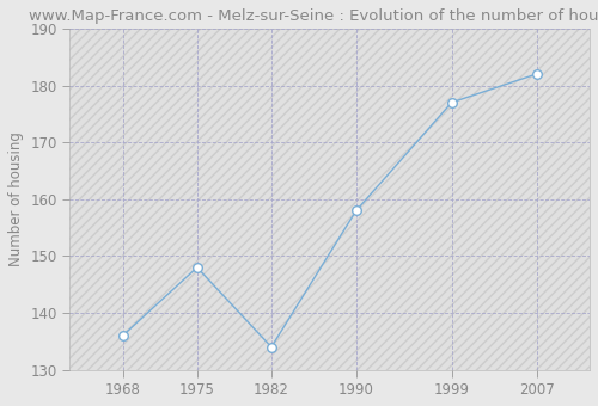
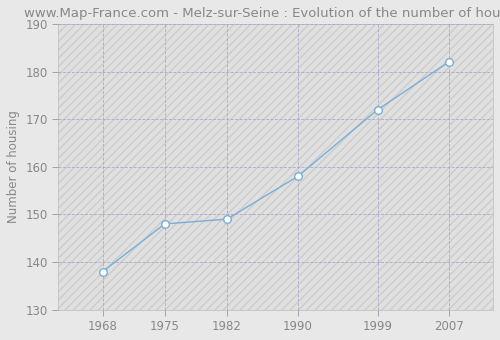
1968: 136 -> 138
1982: 134 -> 149
1999: 177 -> 172
